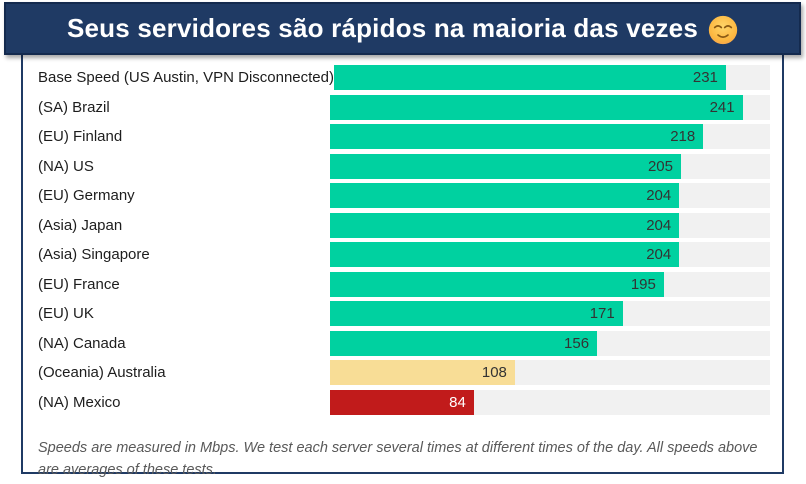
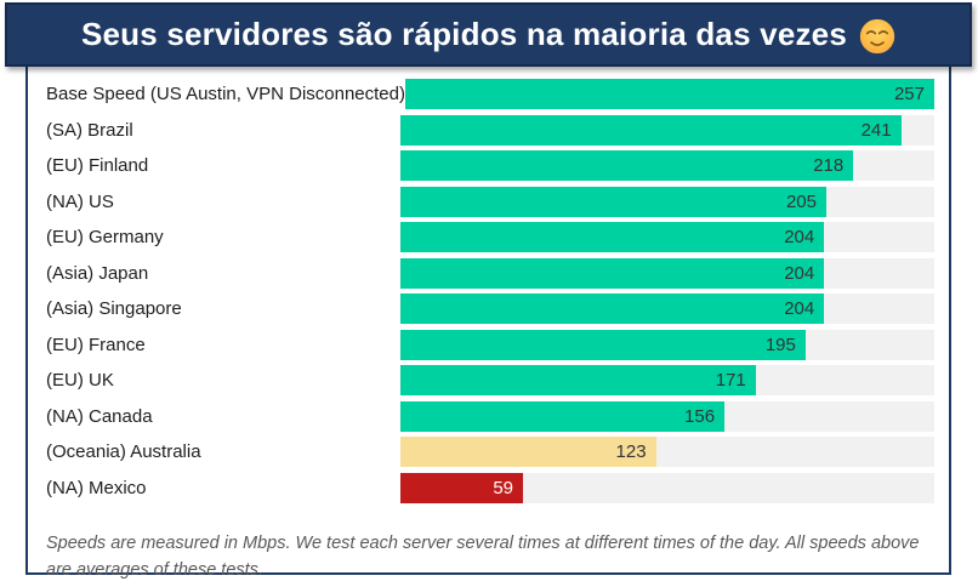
Base Speed (US Austin, VPN Disconnected): 231 -> 257
(Oceania) Australia: 108 -> 123
(NA) Mexico: 84 -> 59
